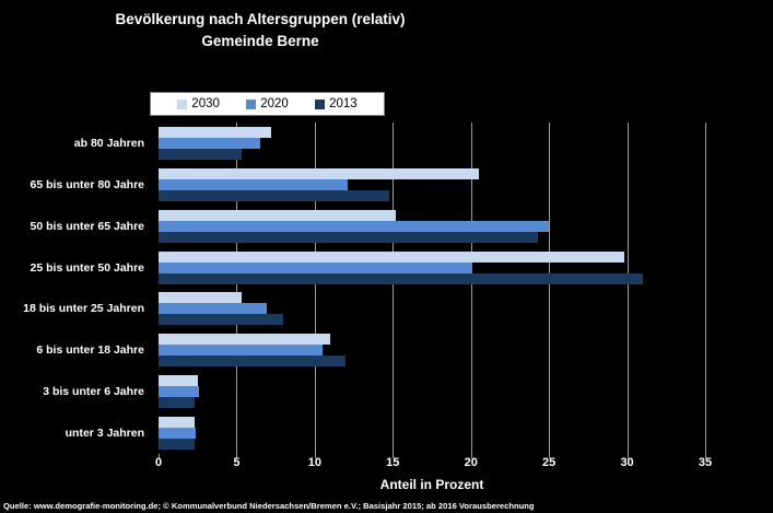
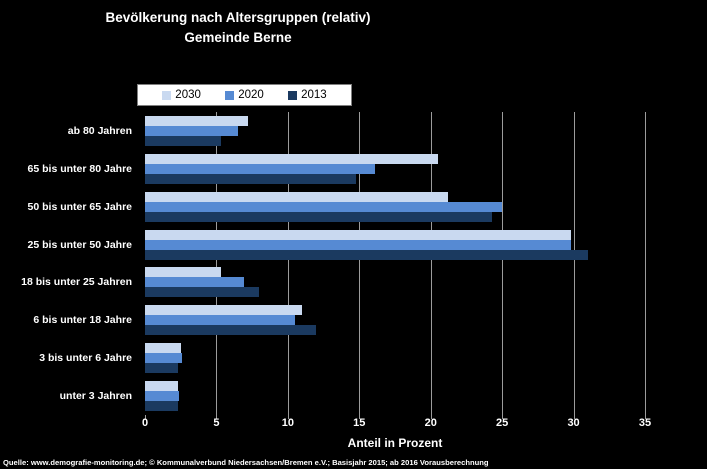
2020/65 bis unter 80 Jahre: 12.1 -> 16.1
2030/50 bis unter 65 Jahre: 15.2 -> 21.2
2020/25 bis unter 50 Jahre: 20.1 -> 29.8
